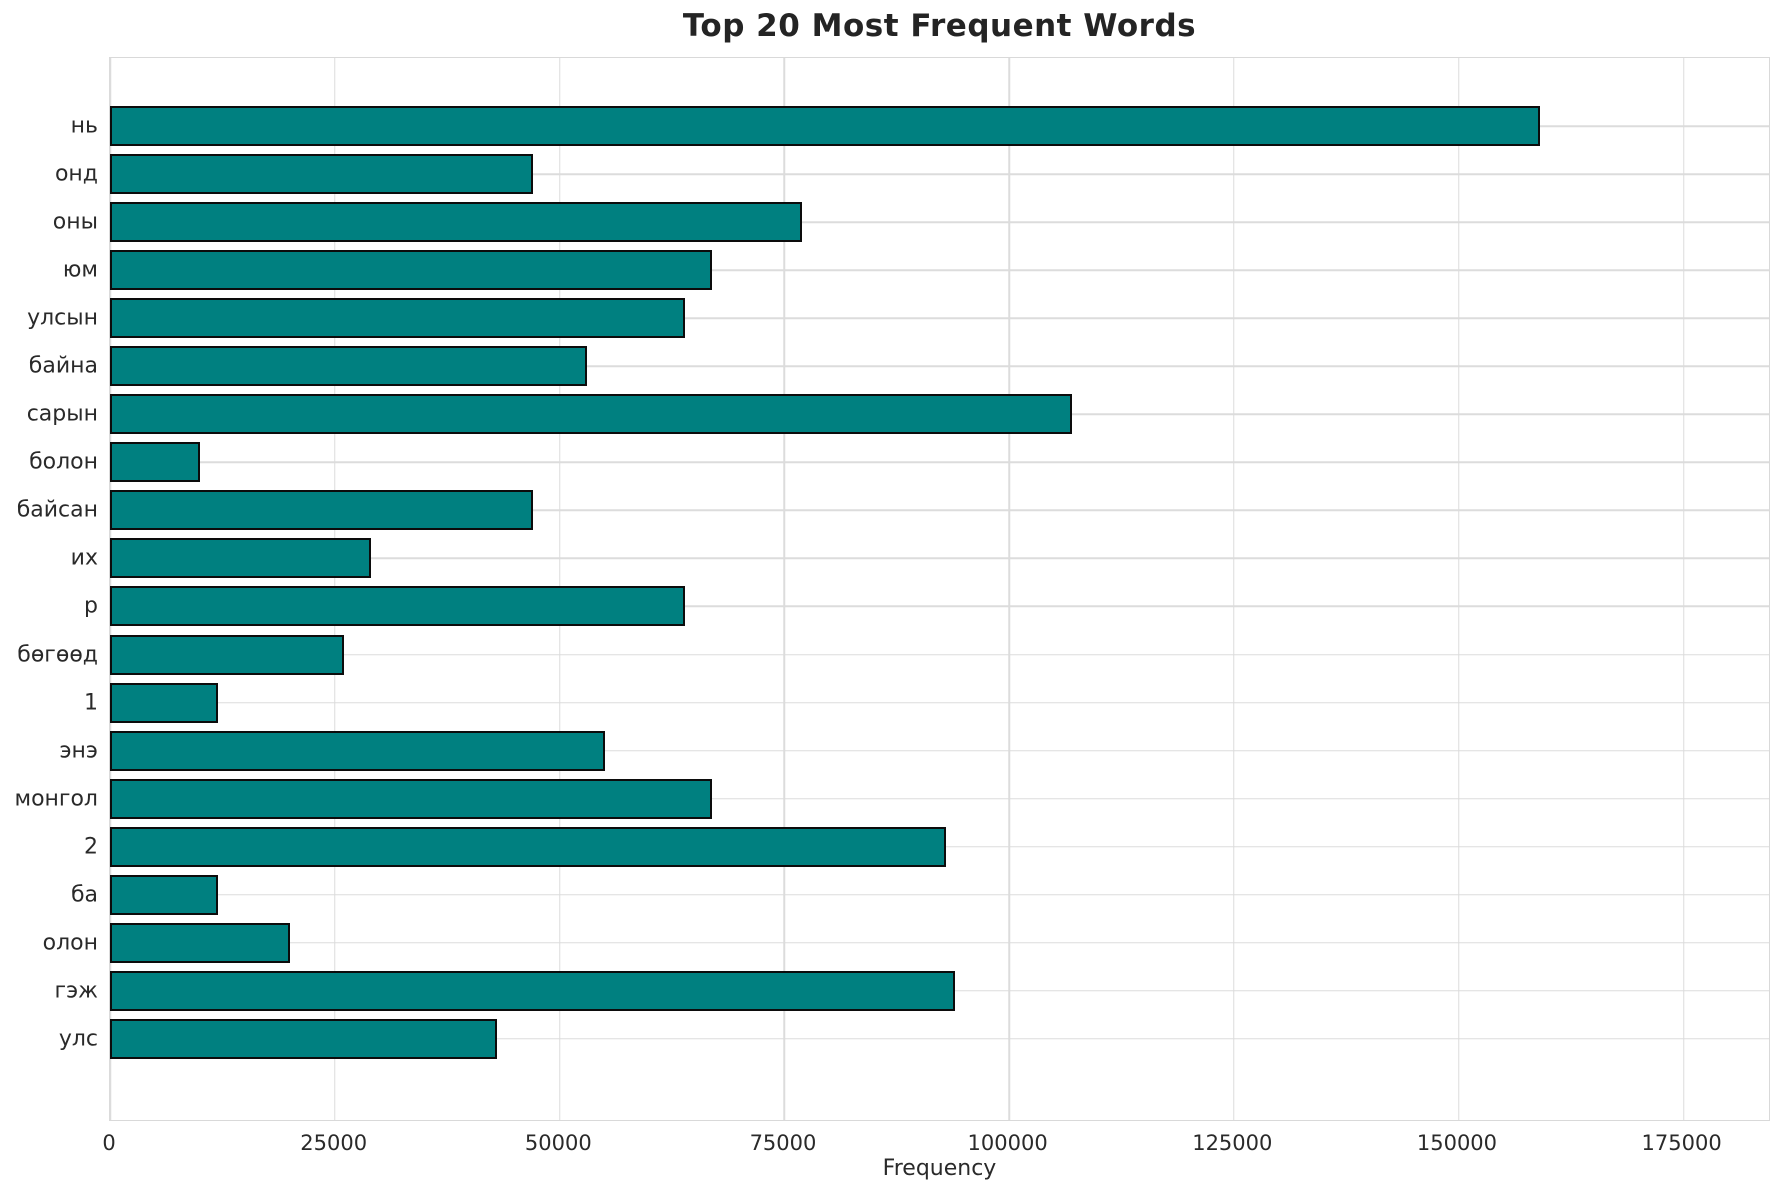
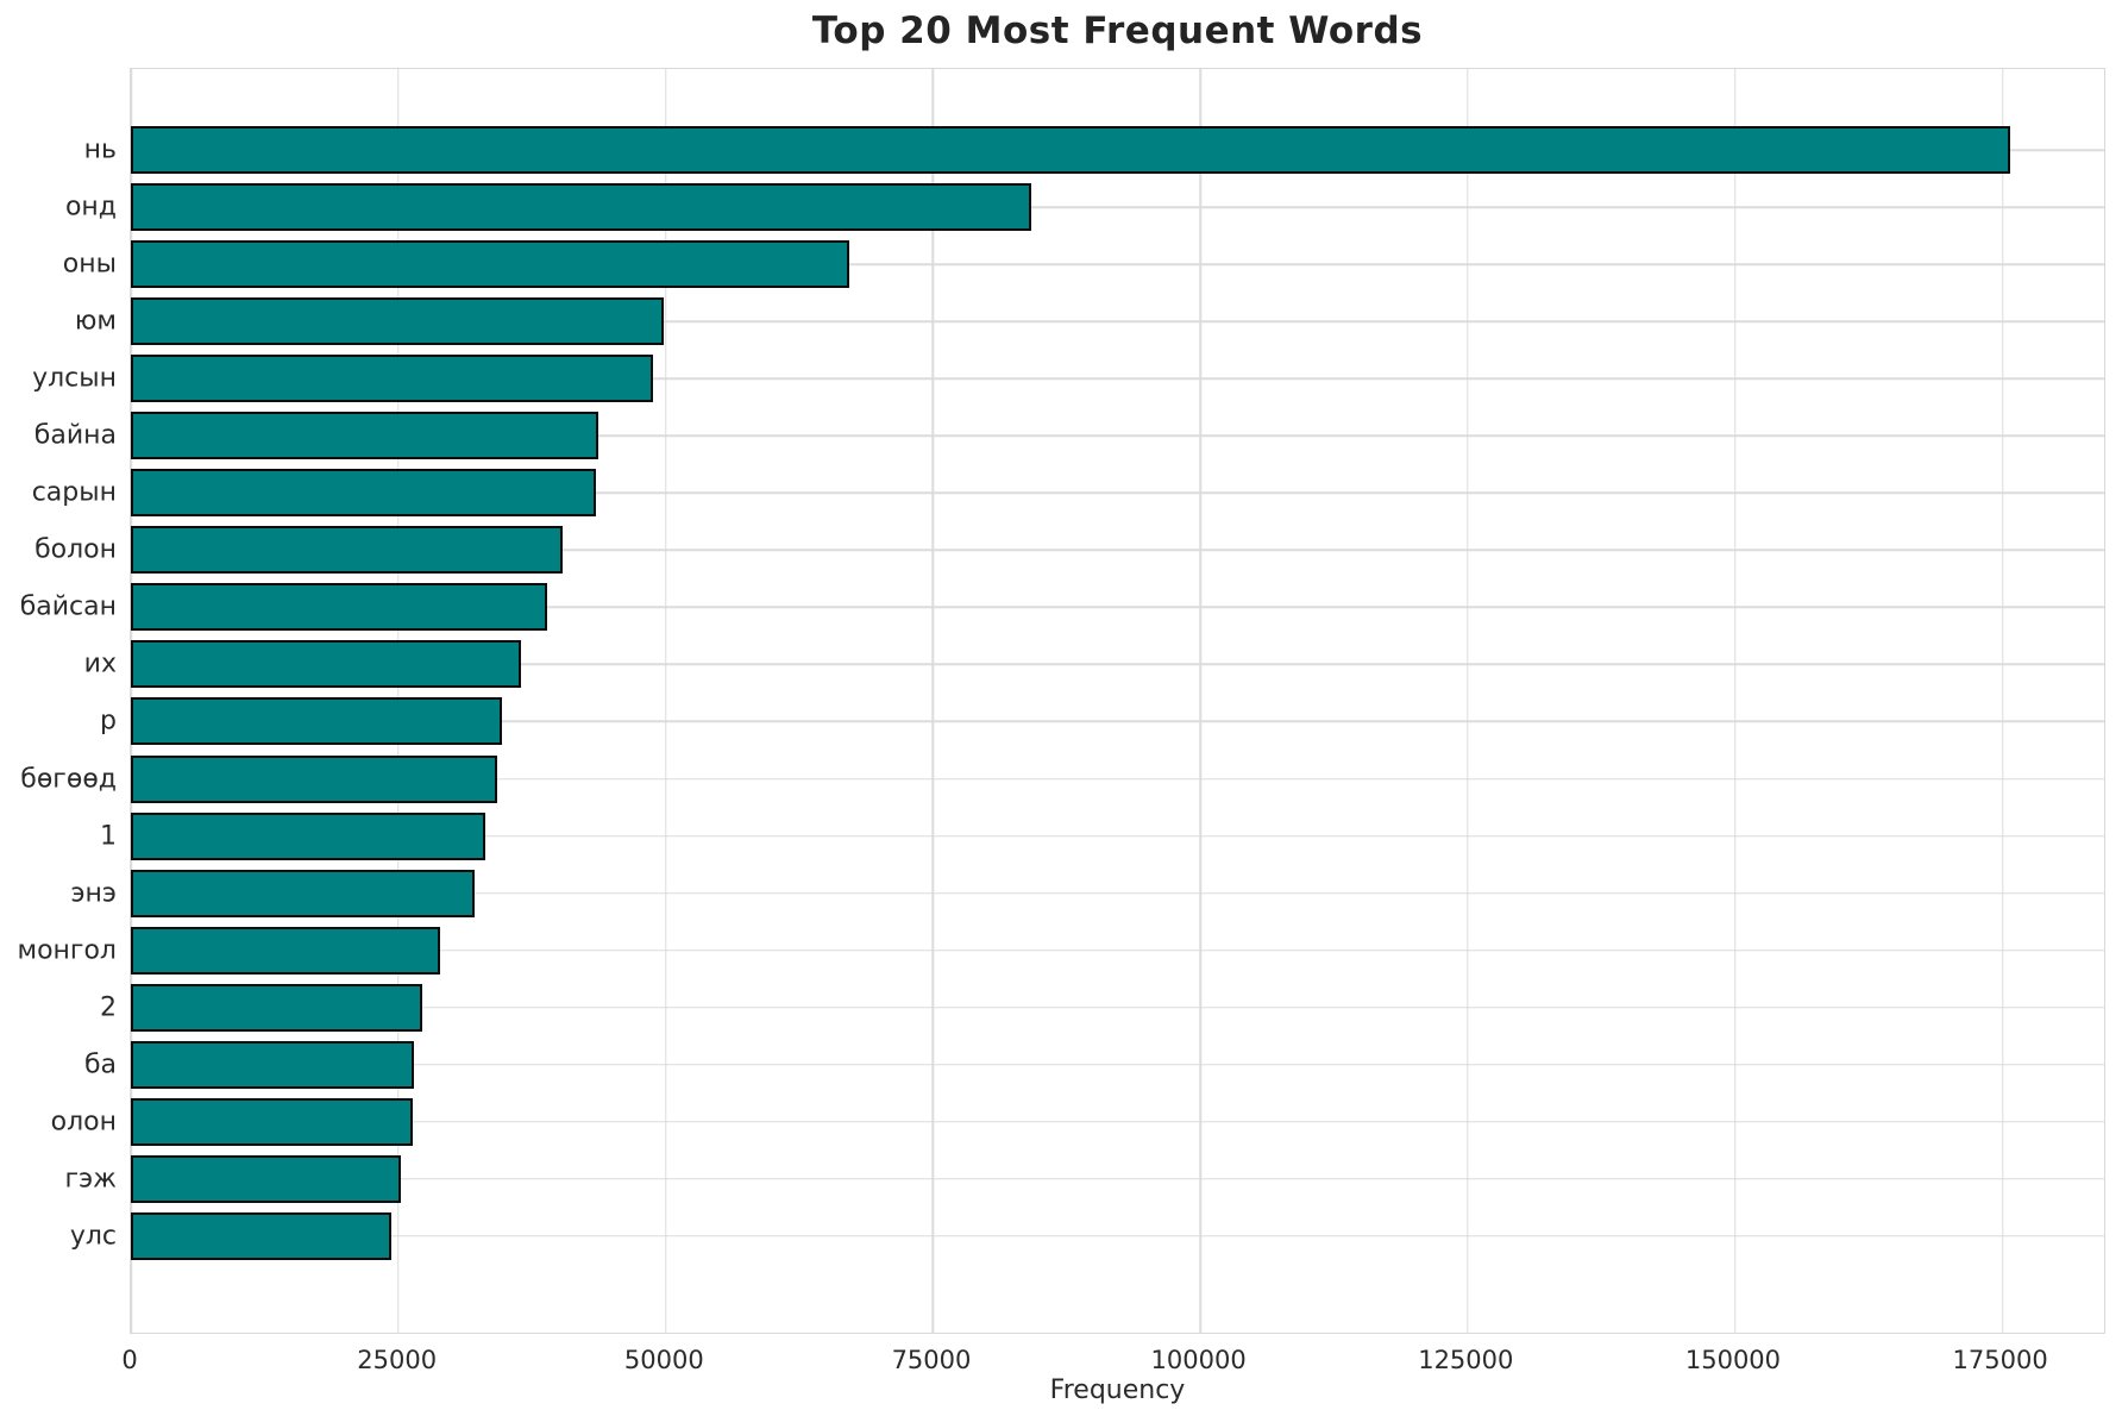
нь: 159000 -> 176000
онд: 47000 -> 84000
оны: 77000 -> 67000
юм: 67000 -> 50000
улсын: 64000 -> 49000
байна: 53000 -> 44000
сарын: 107000 -> 44000
болон: 10000 -> 40000
байсан: 47000 -> 39000
их: 29000 -> 36000
р: 64000 -> 35000
бөгөөд: 26000 -> 34000
1: 12000 -> 33000
энэ: 55000 -> 32000
монгол: 67000 -> 29000
2: 93000 -> 27000
ба: 12000 -> 26000
олон: 20000 -> 26000
гэж: 94000 -> 25000
улс: 43000 -> 24000
